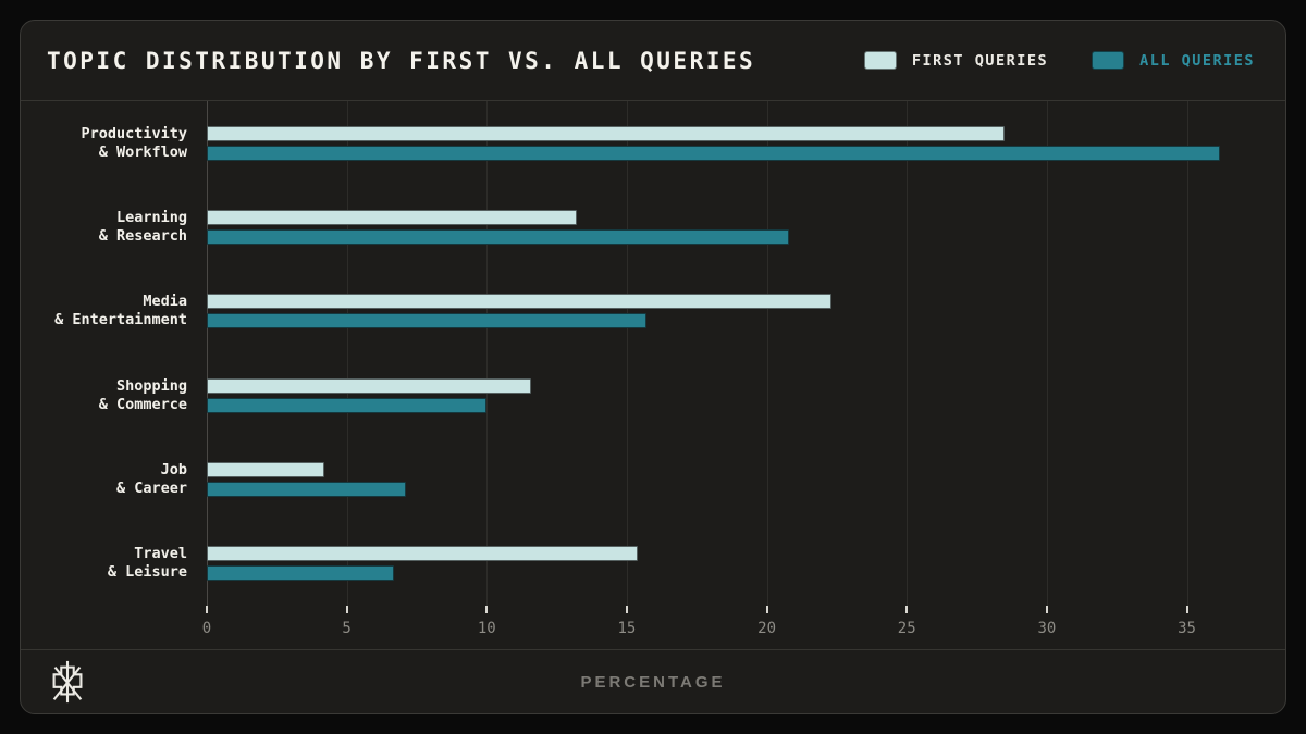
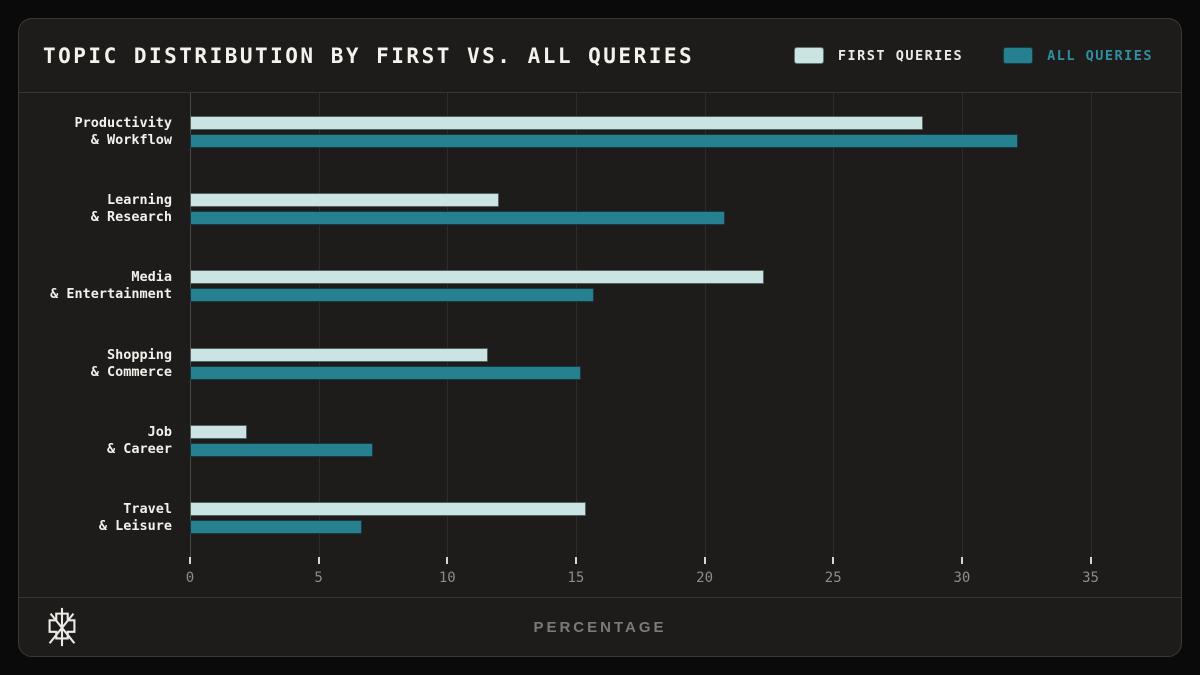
ALL QUERIES/Productivity & Workflow: 36.2 -> 32.2
FIRST QUERIES/Learning & Research: 13.2 -> 12.0
ALL QUERIES/Shopping & Commerce: 10.0 -> 15.2
FIRST QUERIES/Job & Career: 4.2 -> 2.2
